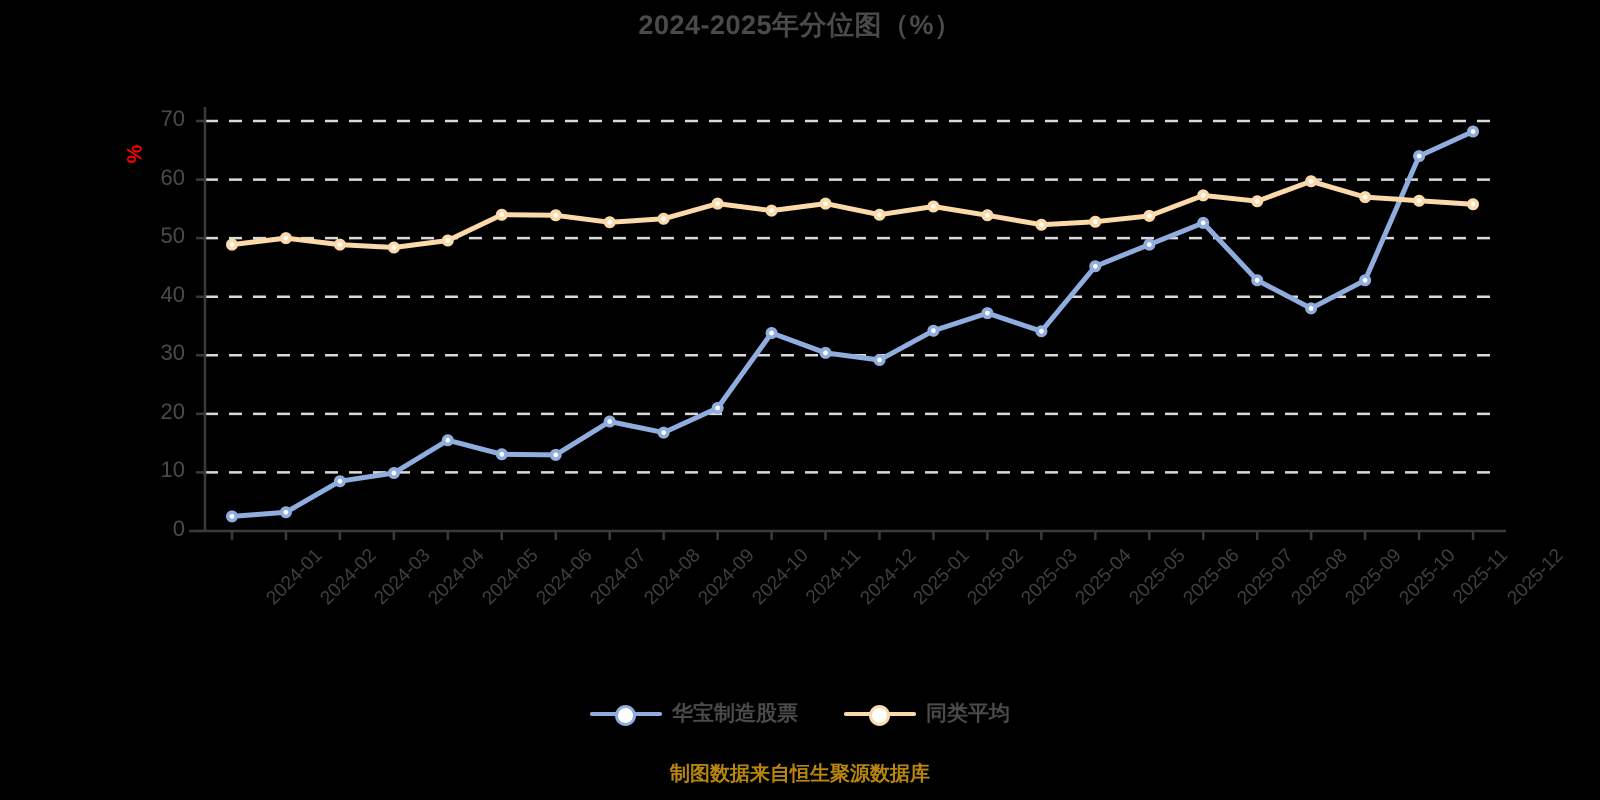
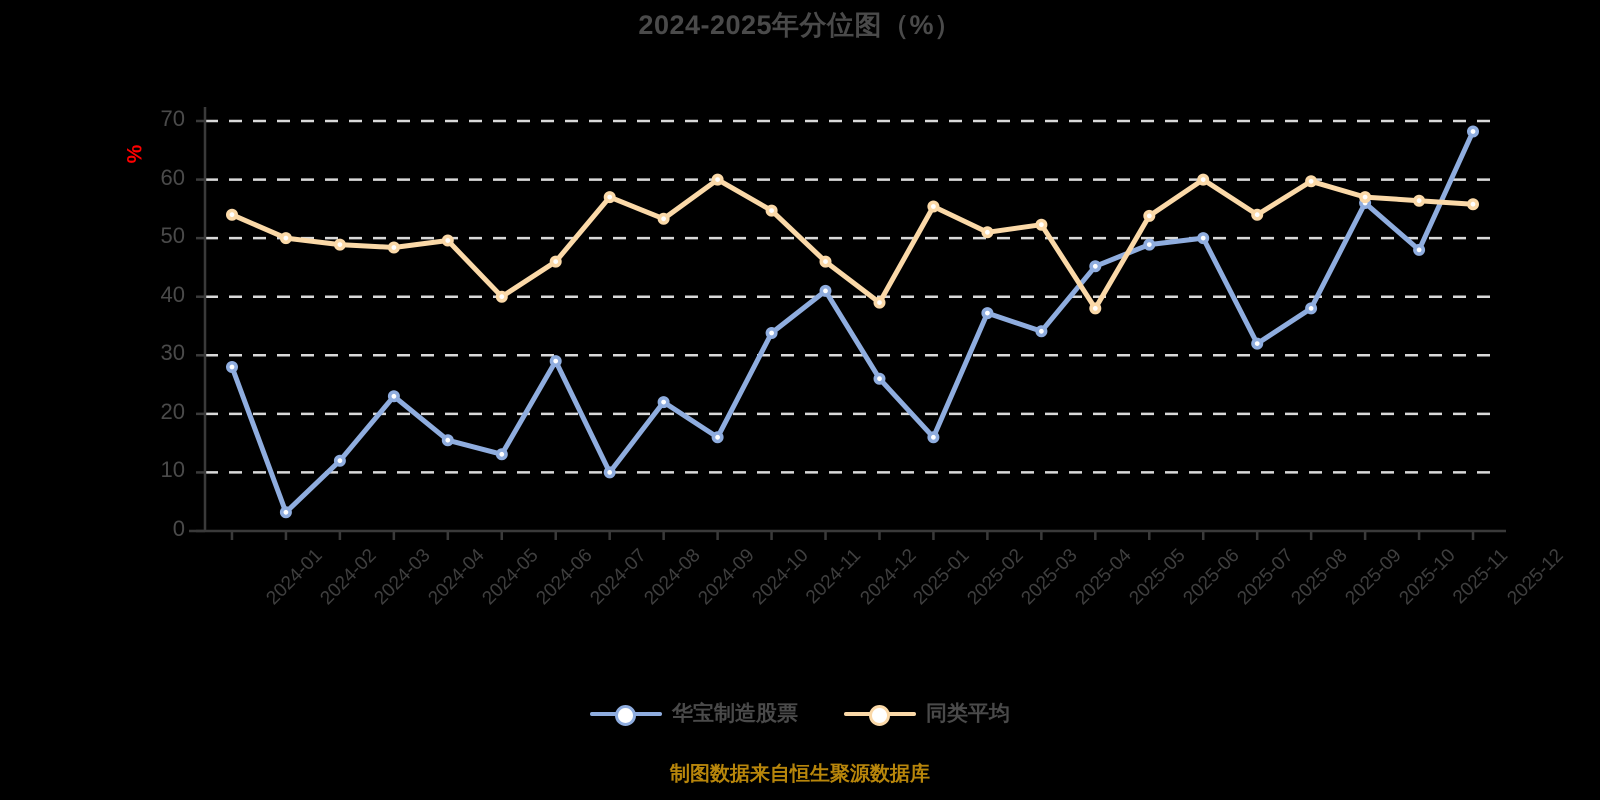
华宝制造股票/2024-01: 2 -> 28
同类平均/2024-01: 49 -> 54
华宝制造股票/2024-03: 8 -> 12
华宝制造股票/2024-04: 10 -> 23
同类平均/2024-06: 54 -> 40
华宝制造股票/2024-07: 13 -> 29
同类平均/2024-07: 54 -> 46
华宝制造股票/2024-08: 19 -> 10
同类平均/2024-08: 53 -> 57
华宝制造股票/2024-09: 17 -> 22
华宝制造股票/2024-10: 21 -> 16
同类平均/2024-10: 56 -> 60
华宝制造股票/2024-12: 30 -> 41
同类平均/2024-12: 56 -> 46
华宝制造股票/2025-01: 29 -> 26
同类平均/2025-01: 54 -> 39
华宝制造股票/2025-02: 34 -> 16
同类平均/2025-03: 54 -> 51
同类平均/2025-05: 53 -> 38
华宝制造股票/2025-07: 53 -> 50
同类平均/2025-07: 57 -> 60
华宝制造股票/2025-08: 43 -> 32
同类平均/2025-08: 56 -> 54
华宝制造股票/2025-10: 43 -> 56
华宝制造股票/2025-11: 64 -> 48
